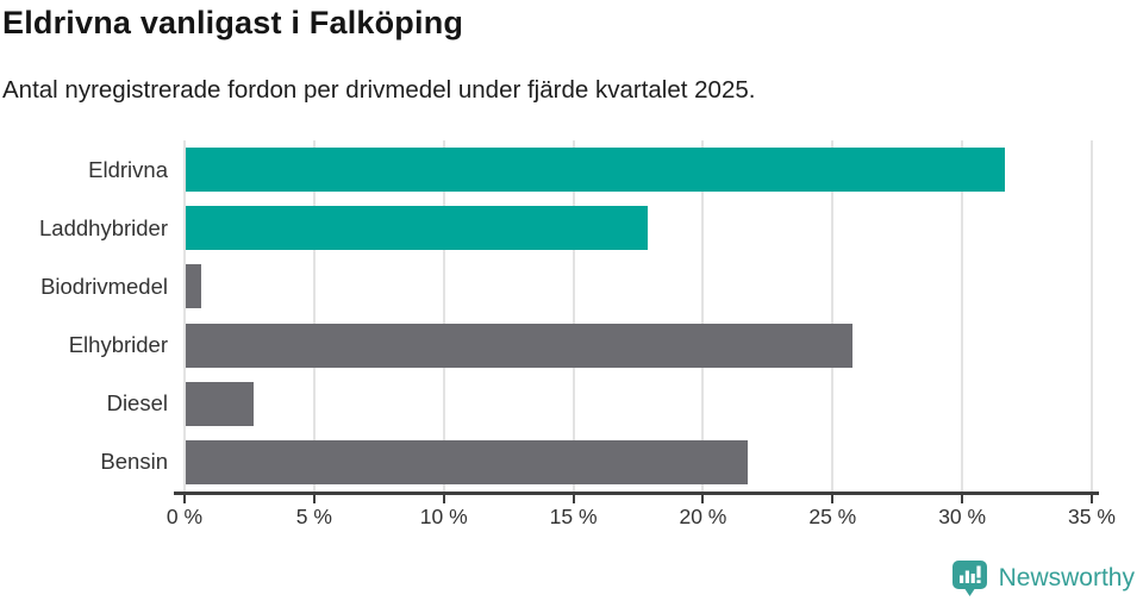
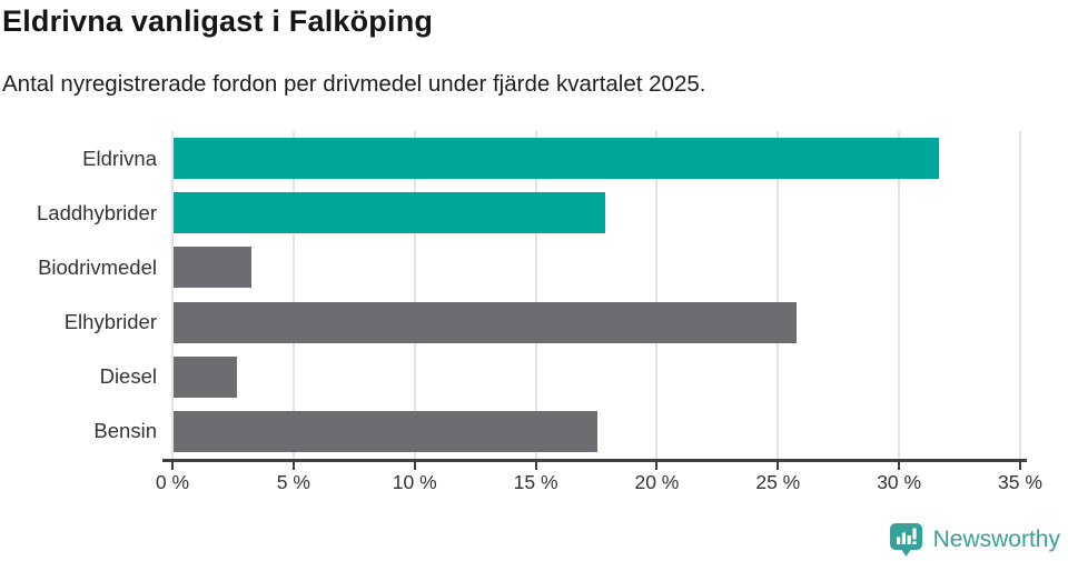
Biodrivmedel: 0.6% -> 3.2%
Bensin: 21.7% -> 17.5%
